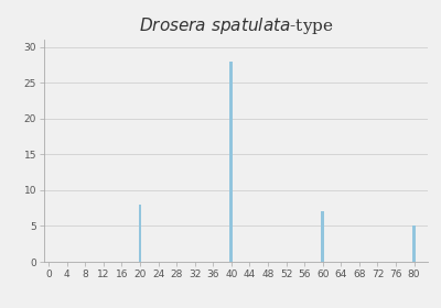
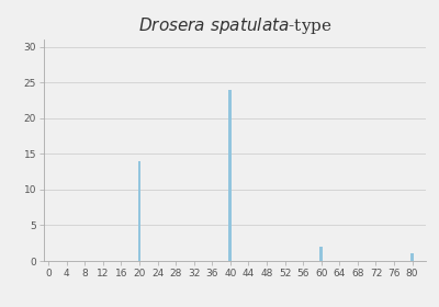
20: 8 -> 14
40: 28 -> 24
60: 7 -> 2
80: 5 -> 1
